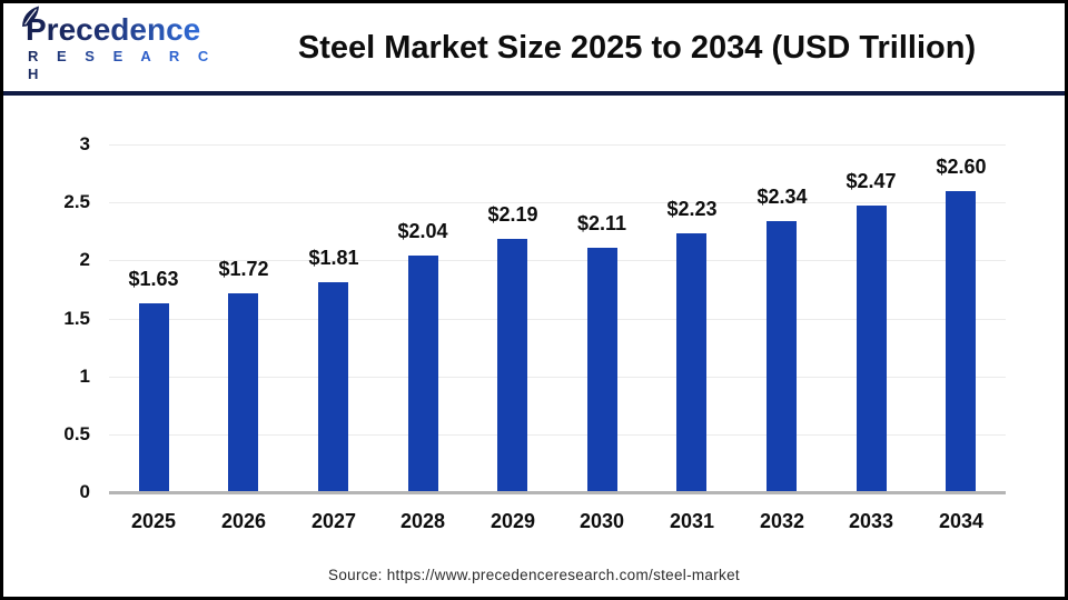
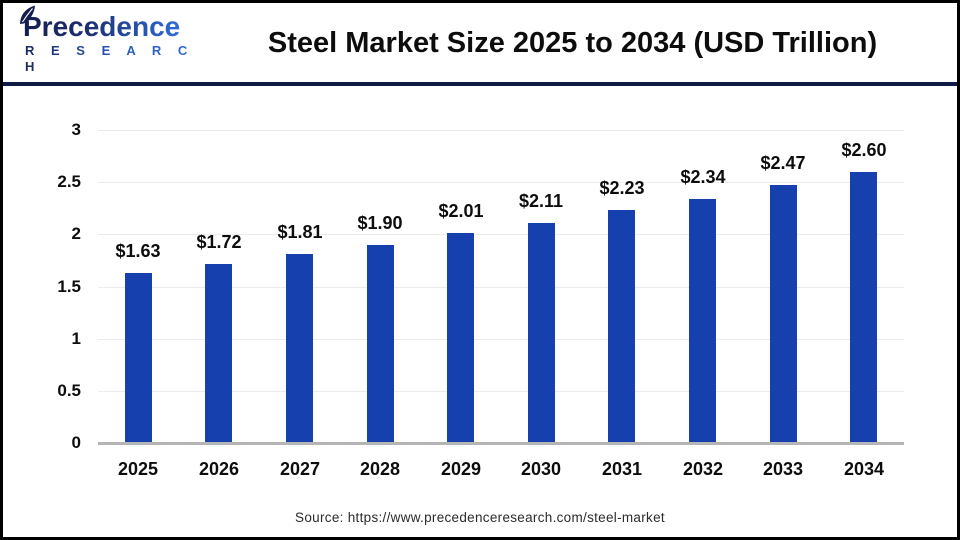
2028: $2.04 -> $1.90
2029: $2.19 -> $2.01
